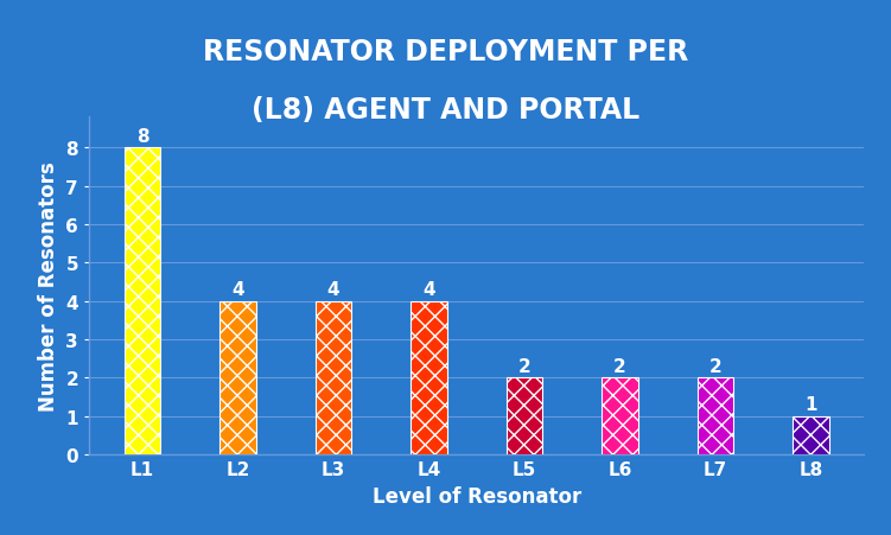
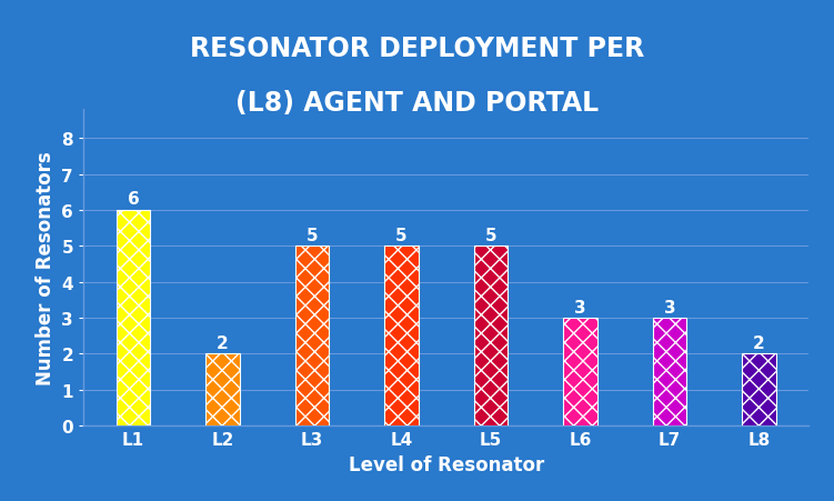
L1: 8 -> 6
L2: 4 -> 2
L3: 4 -> 5
L4: 4 -> 5
L5: 2 -> 5
L6: 2 -> 3
L7: 2 -> 3
L8: 1 -> 2
